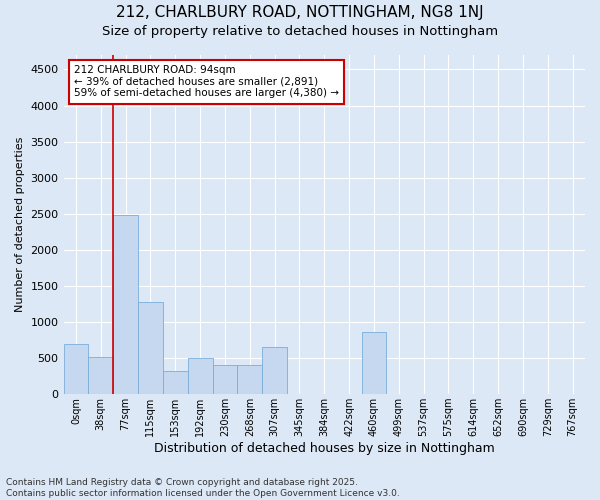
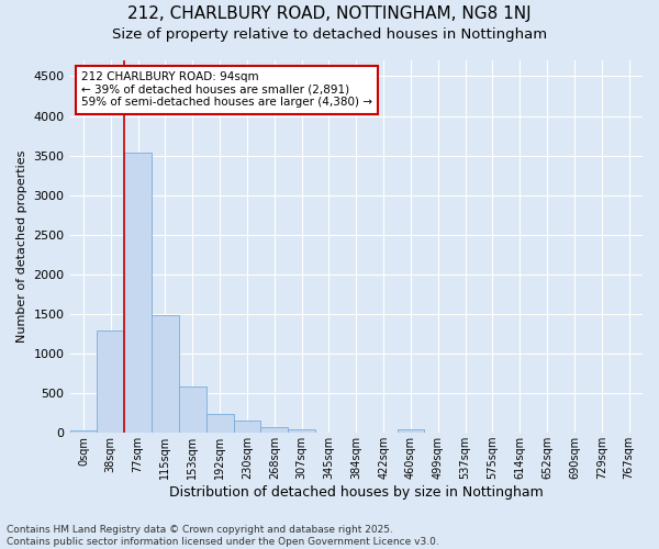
0sqm: 700 -> 30
38sqm: 520 -> 1290
77sqm: 2480 -> 3540
115sqm: 1280 -> 1490
153sqm: 320 -> 590
192sqm: 500 -> 240
230sqm: 400 -> 160
268sqm: 400 -> 80
307sqm: 660 -> 40
460sqm: 860 -> 40
